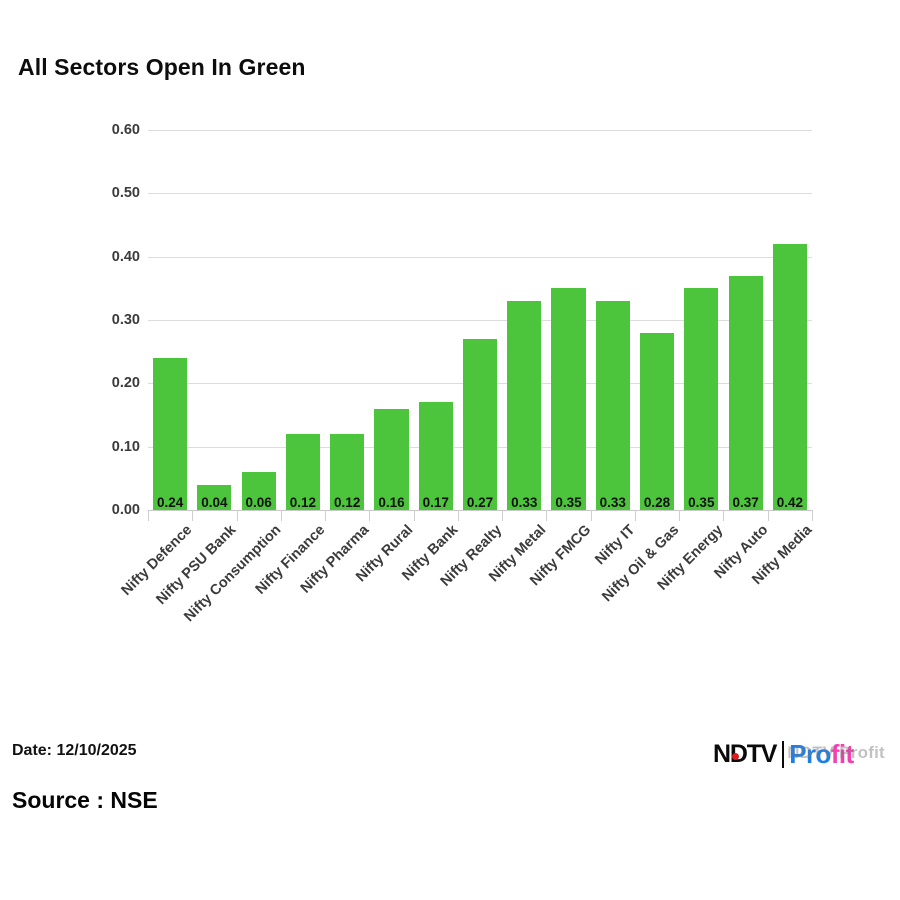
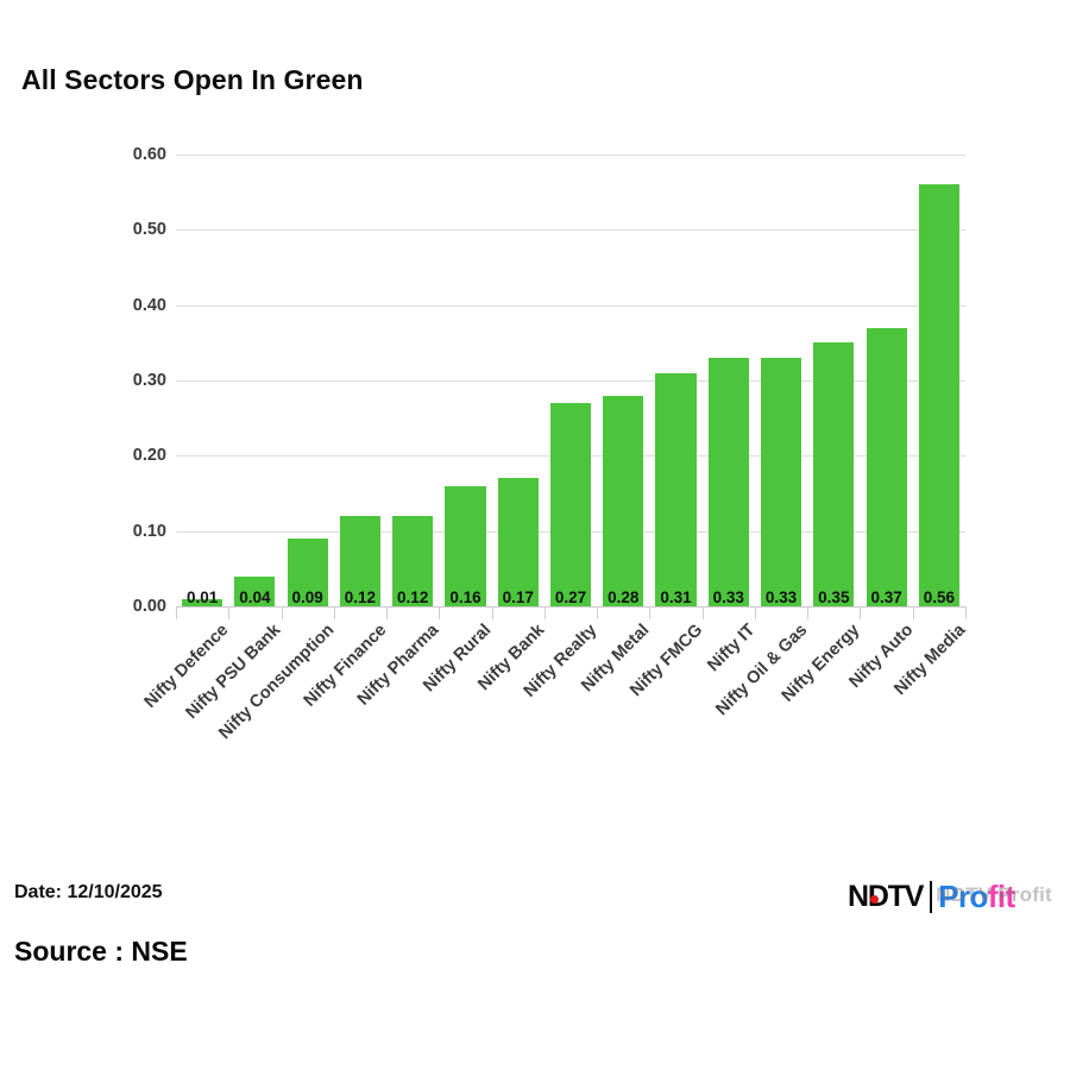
Nifty Defence: 0.24 -> 0.01
Nifty Consumption: 0.06 -> 0.09
Nifty Metal: 0.33 -> 0.28
Nifty FMCG: 0.35 -> 0.31
Nifty Oil & Gas: 0.28 -> 0.33
Nifty Media: 0.42 -> 0.56
